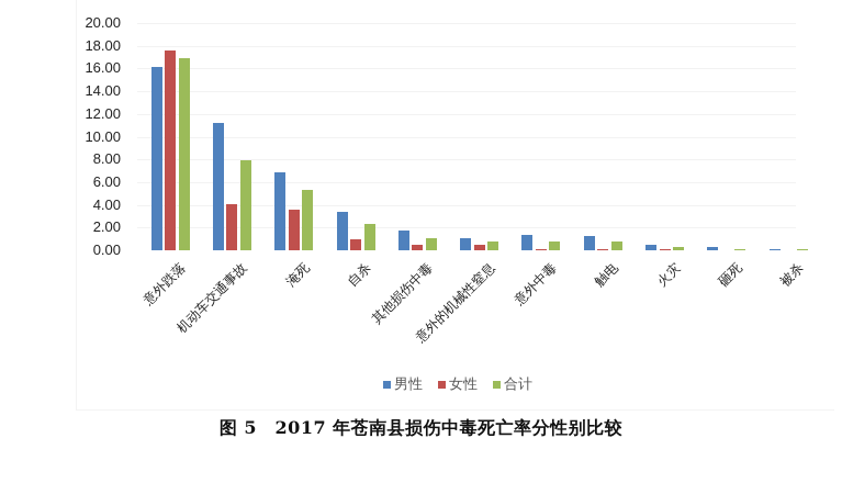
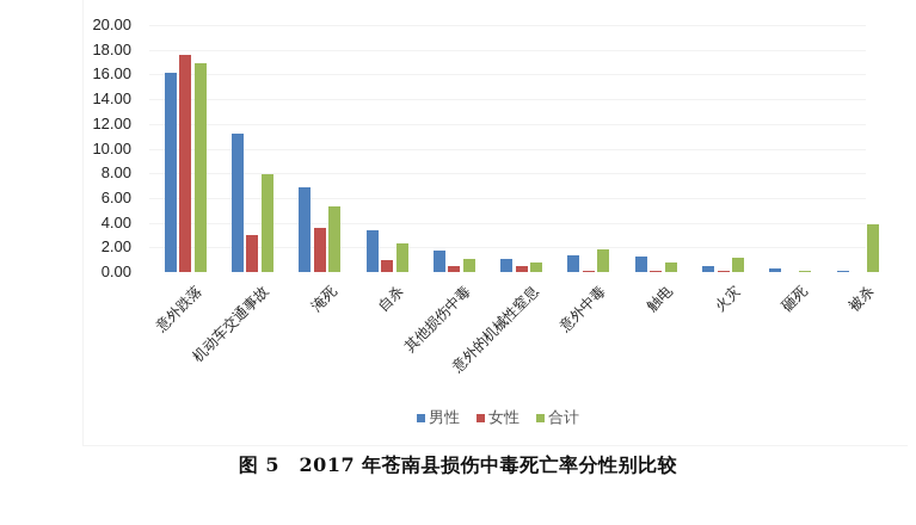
女性/机动车交通事故: 4.1 -> 3.0
合计/意外中毒: 0.8 -> 1.8
合计/火灾: 0.3 -> 1.2
合计/被杀: 0.1 -> 3.9
